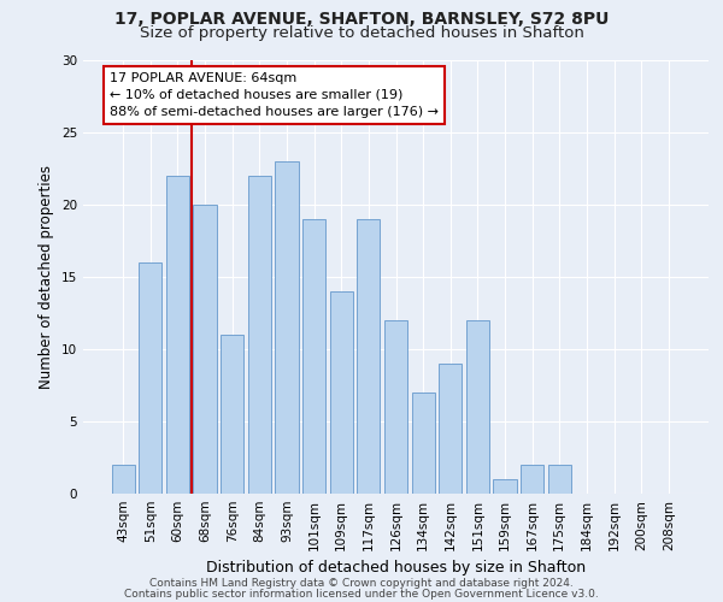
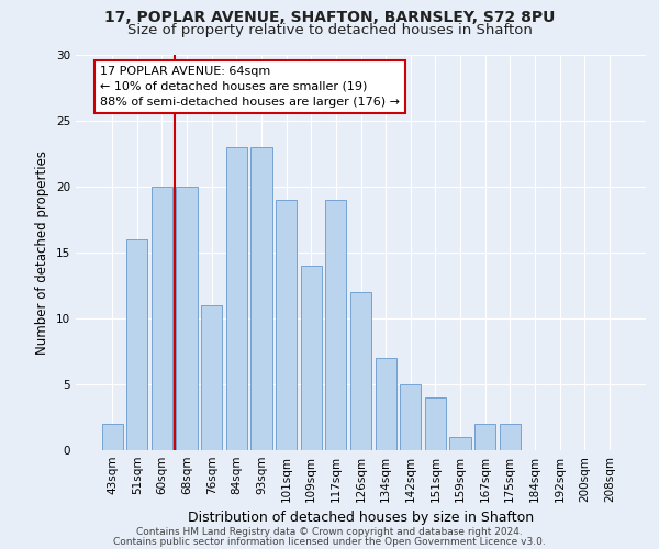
60sqm: 22 -> 20
84sqm: 22 -> 23
142sqm: 9 -> 5
151sqm: 12 -> 4
